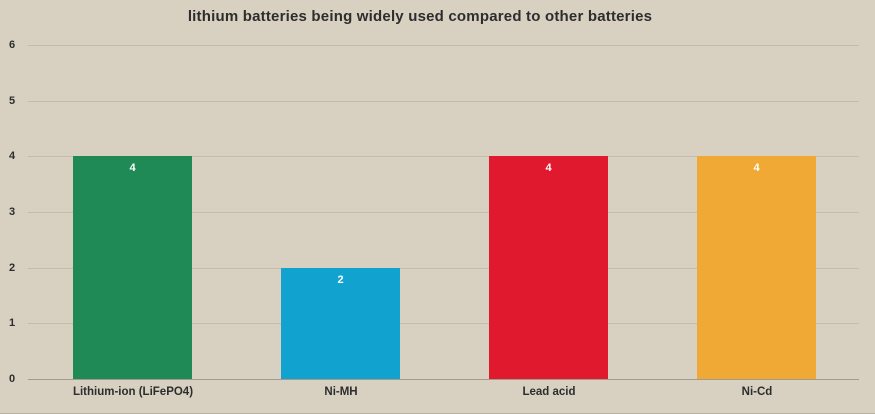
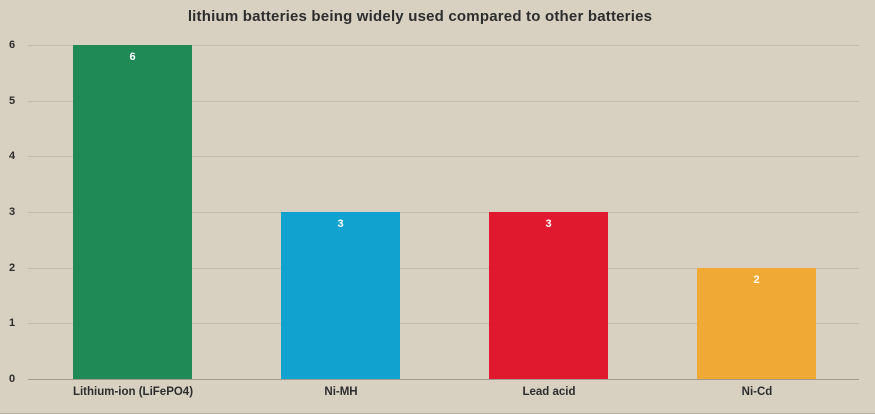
Lithium-ion (LiFePO4): 4 -> 6
Ni-MH: 2 -> 3
Lead acid: 4 -> 3
Ni-Cd: 4 -> 2
